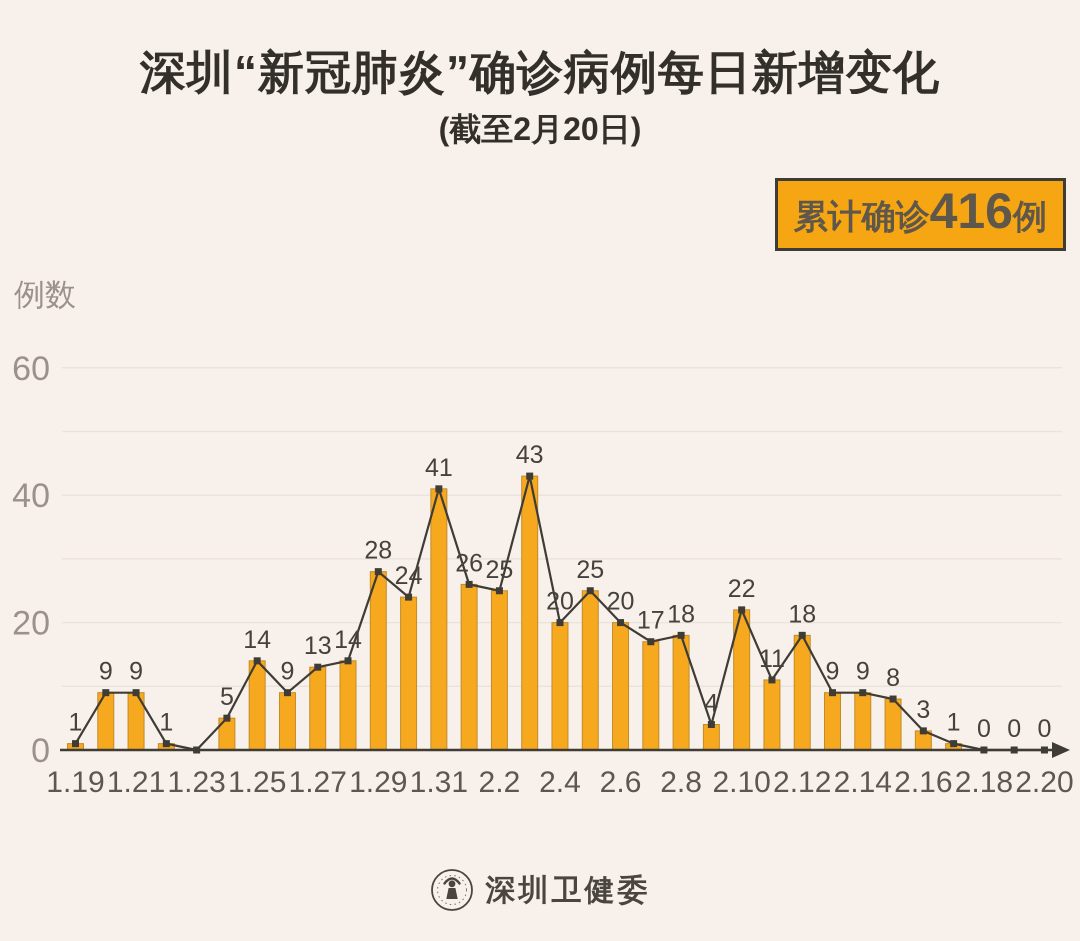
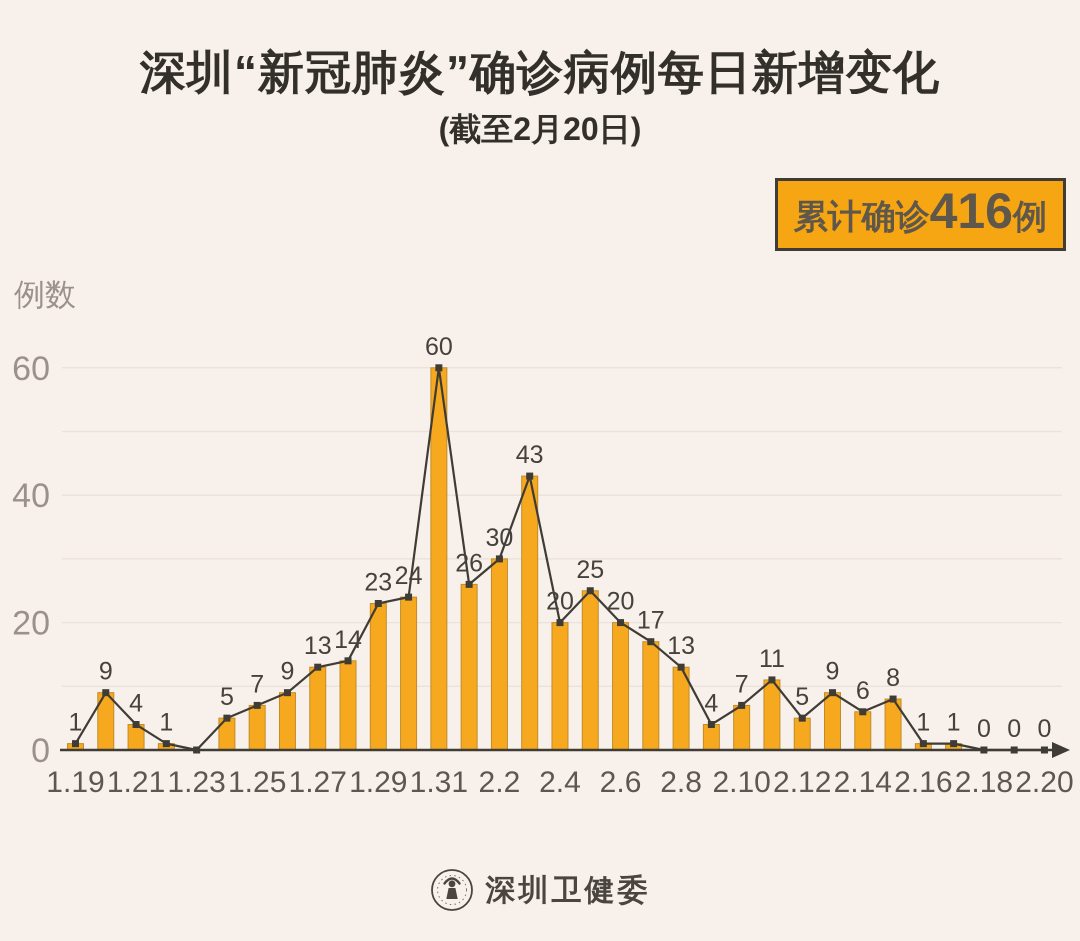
1.21: 9 -> 4
1.25: 14 -> 7
1.29: 28 -> 23
1.31: 41 -> 60
2.2: 25 -> 30
2.8: 18 -> 13
2.10: 22 -> 7
2.12: 18 -> 5
2.14: 9 -> 6
2.16: 3 -> 1
